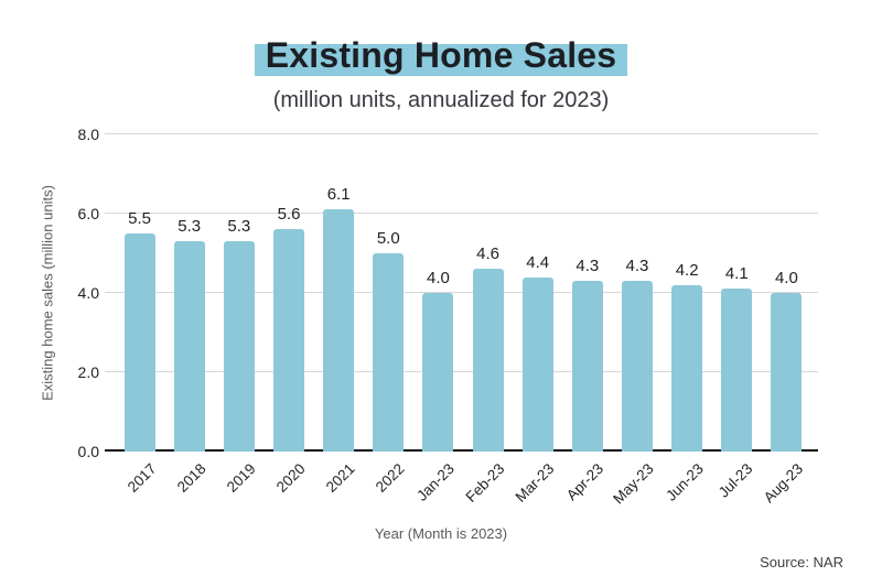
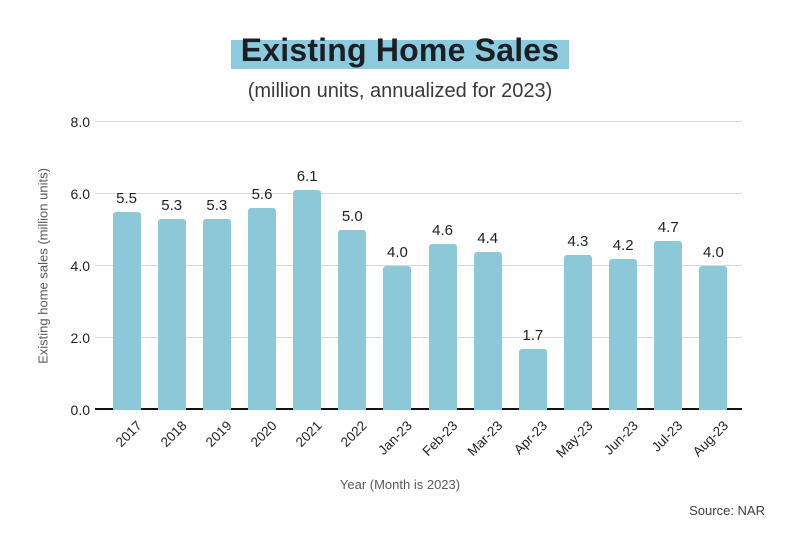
Apr-23: 4.3 -> 1.7
Jul-23: 4.1 -> 4.7
